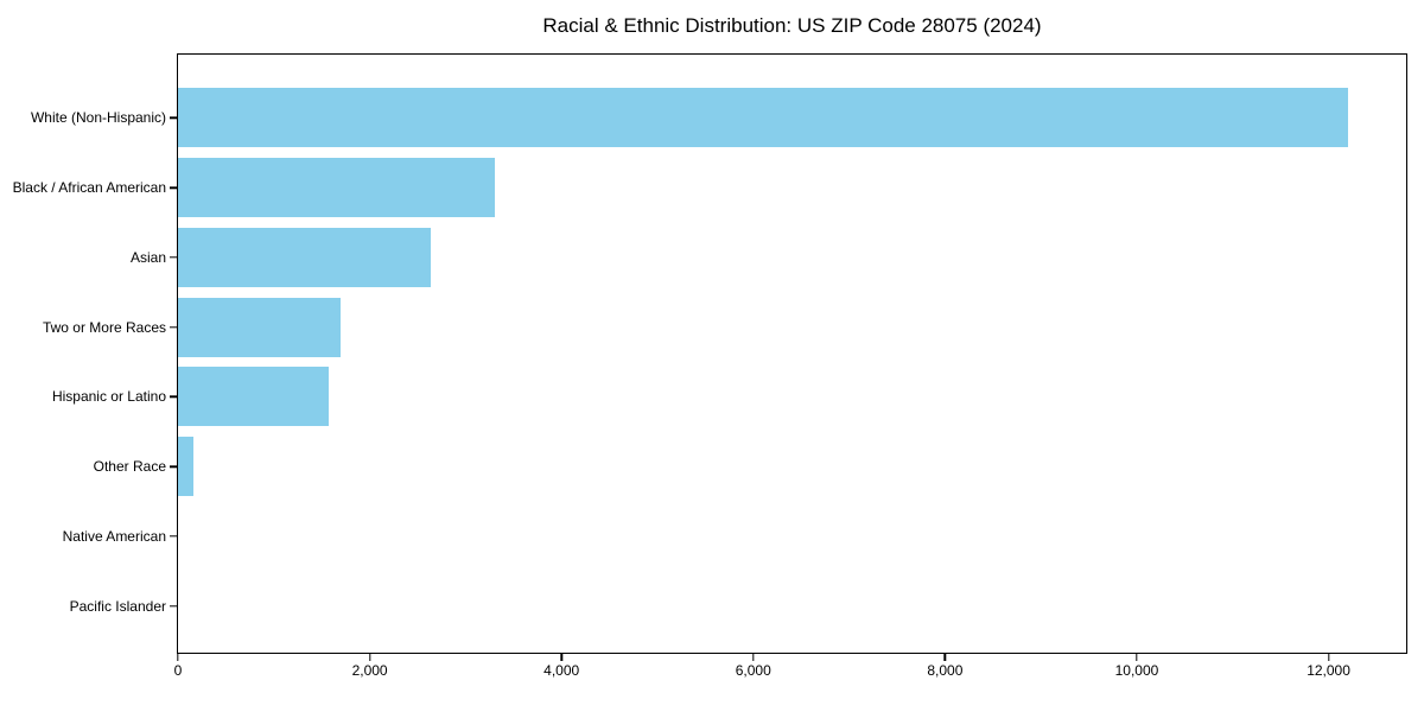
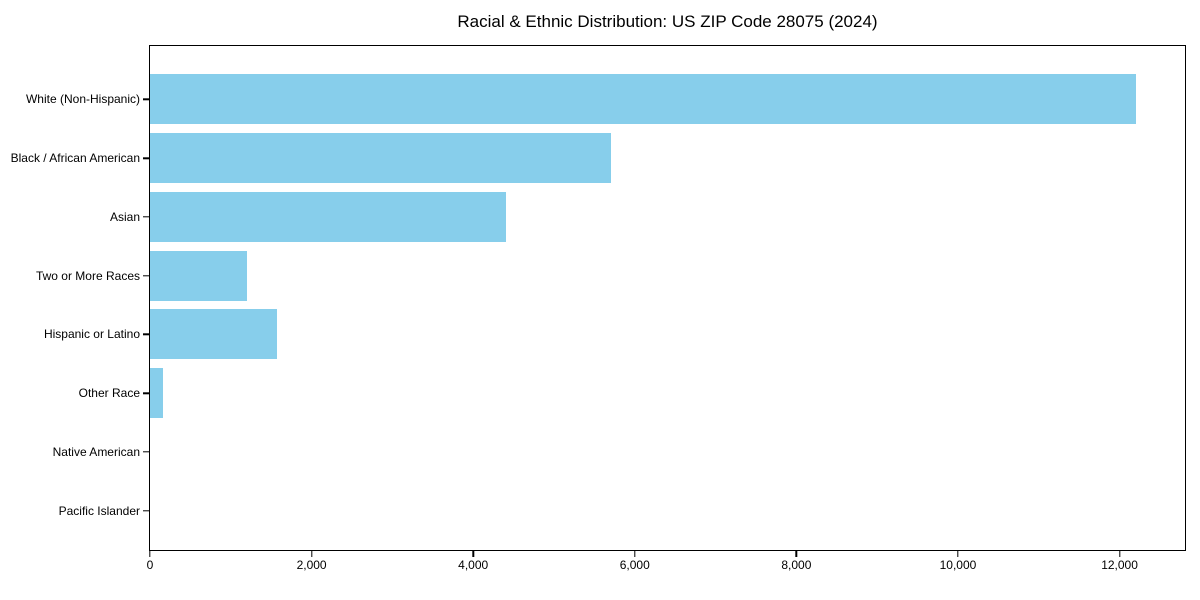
Black / African American: 3300 -> 5700
Asian: 2600 -> 4400
Two or More Races: 1700 -> 1200
